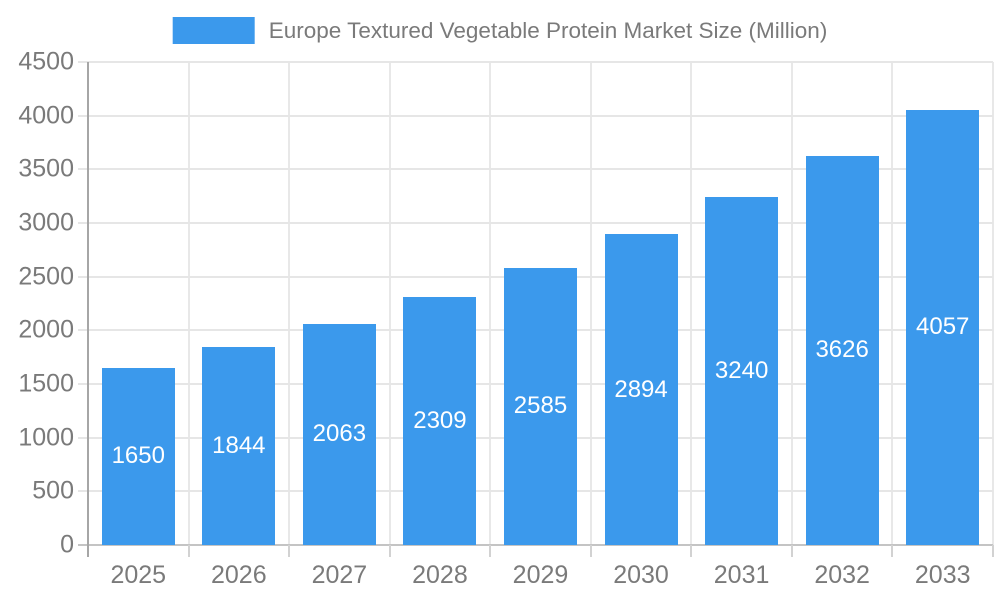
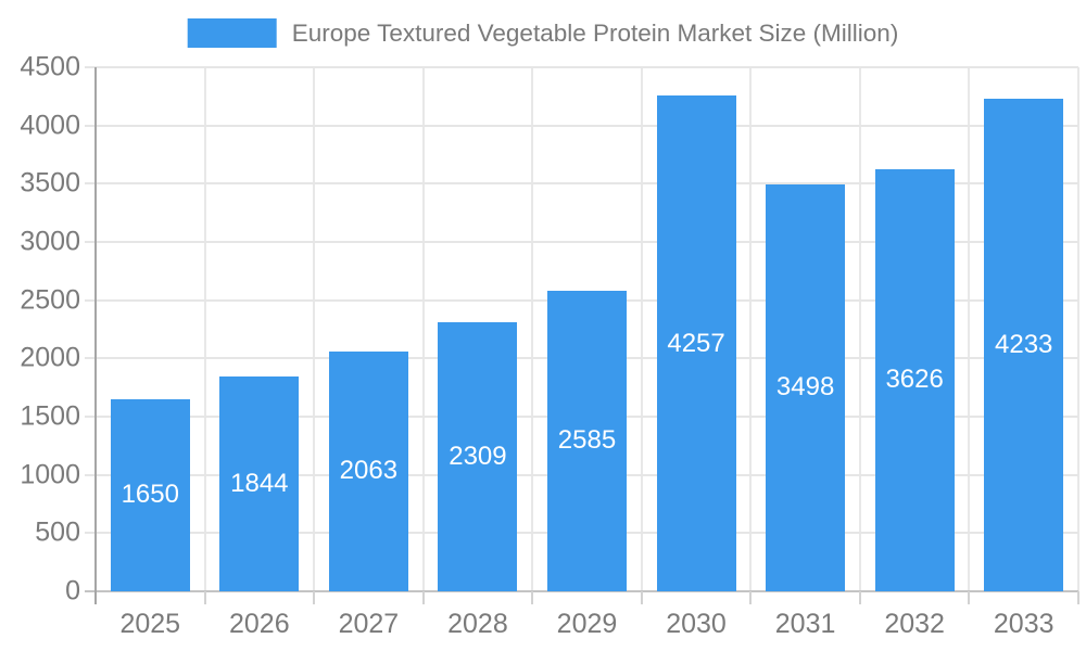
2030: 2894 -> 4257
2031: 3240 -> 3498
2033: 4057 -> 4233
